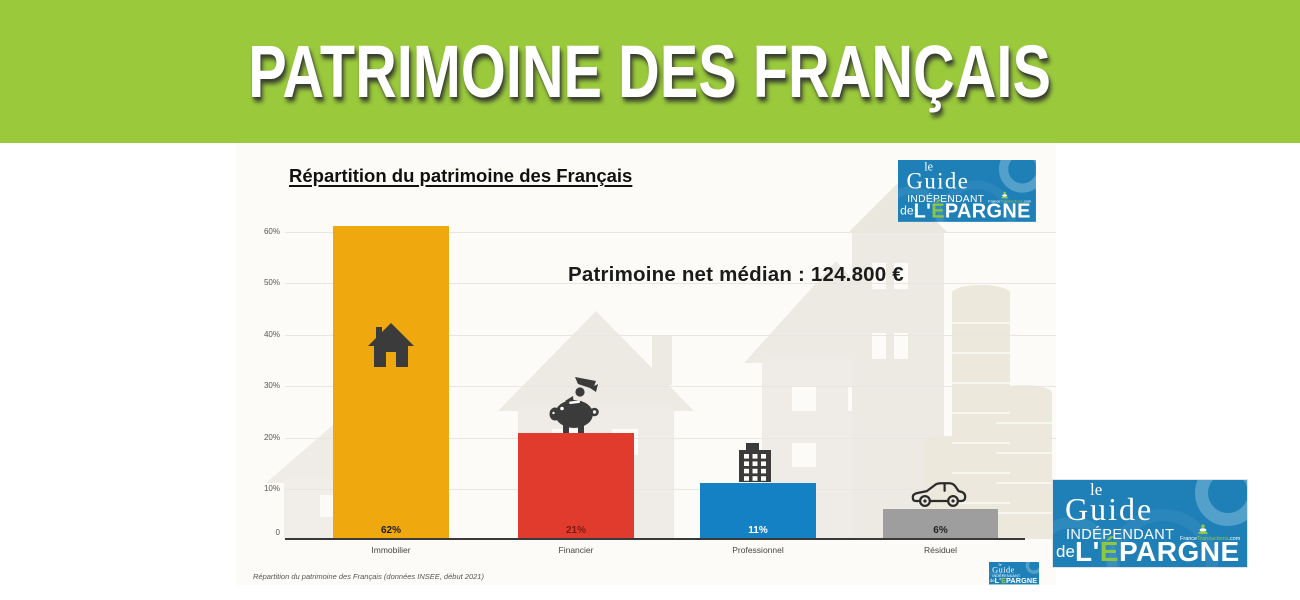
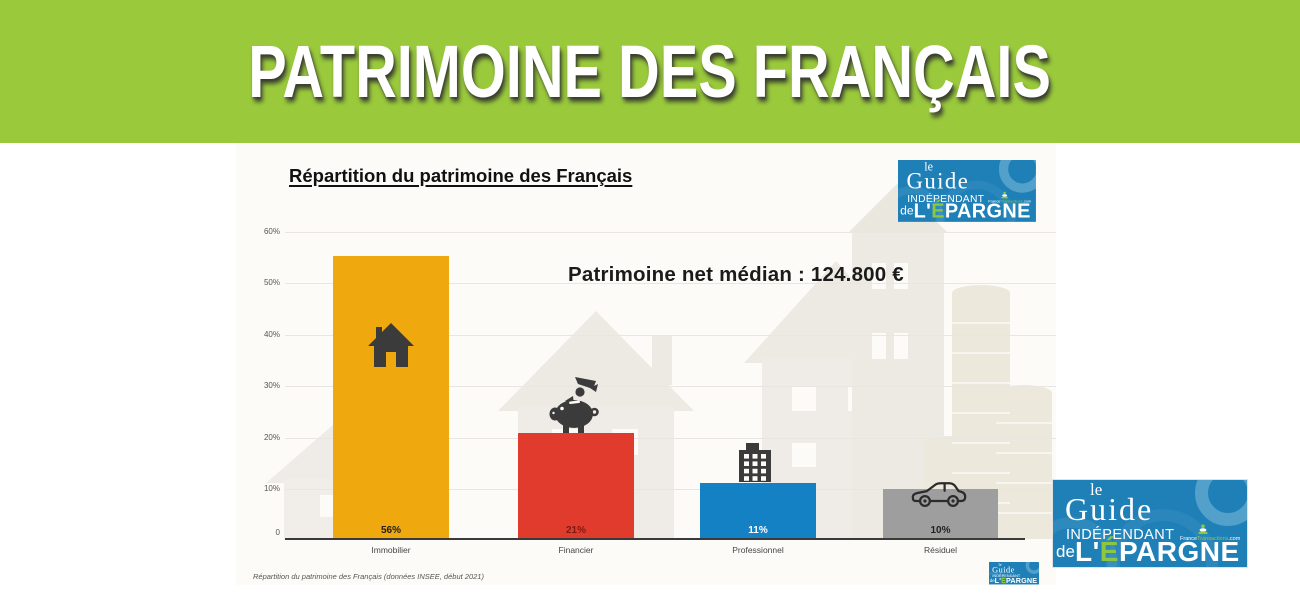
Immobilier: 62% -> 56%
Résiduel: 6% -> 10%
